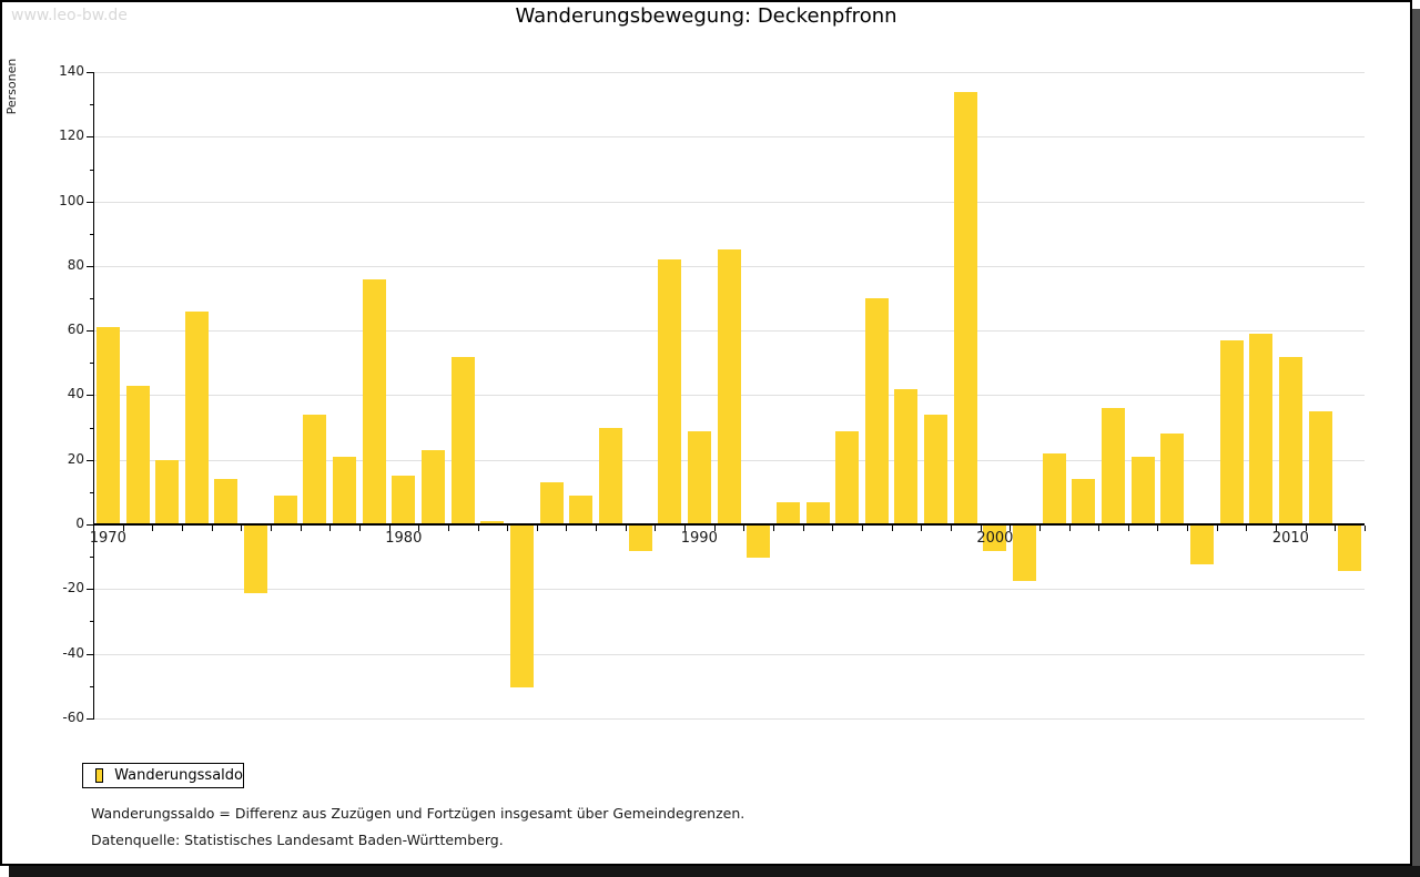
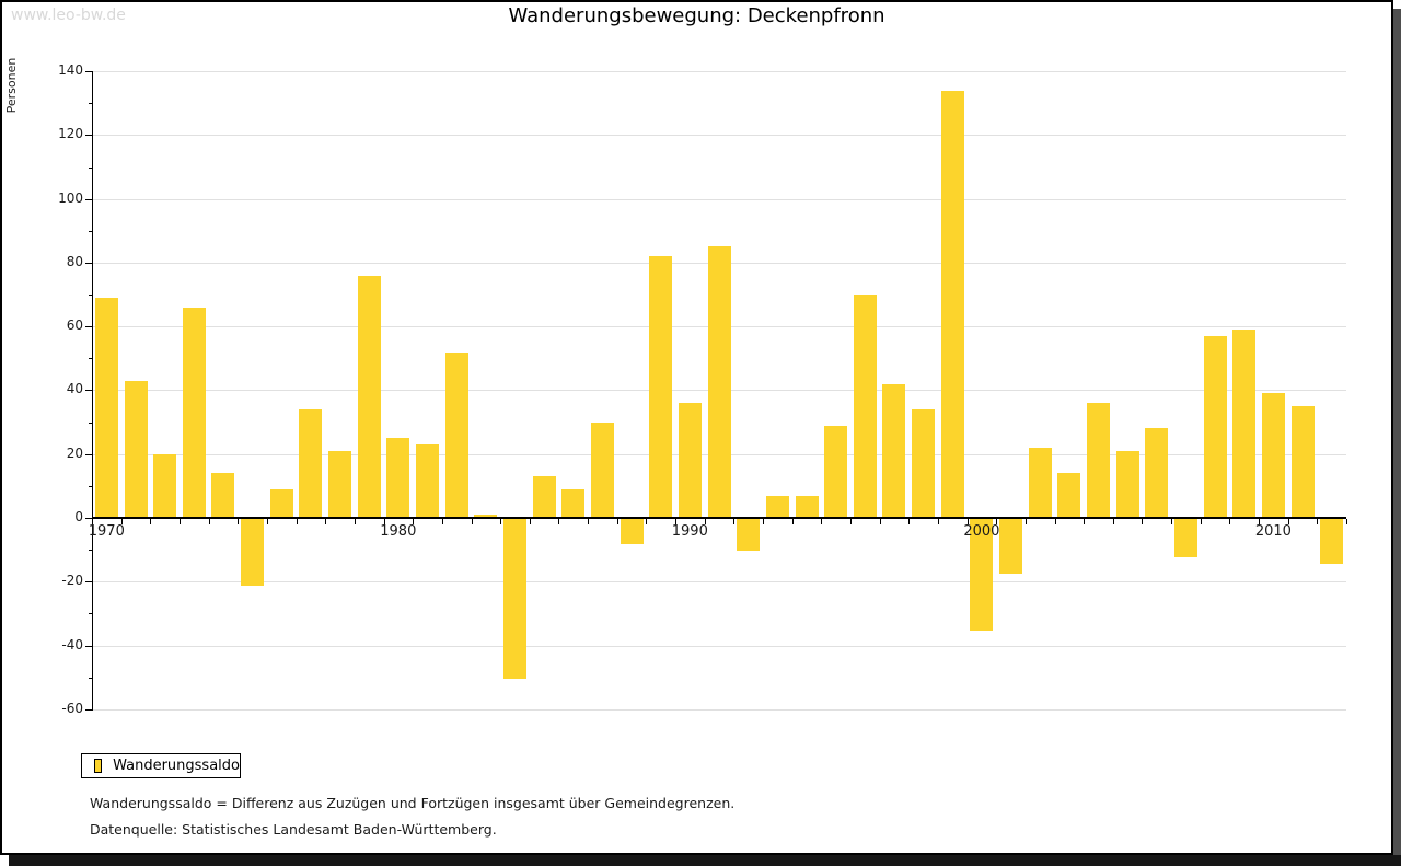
1970: 61 -> 69
1980: 15 -> 25
1990: 29 -> 36
2000: -8 -> -35
2010: 52 -> 39
